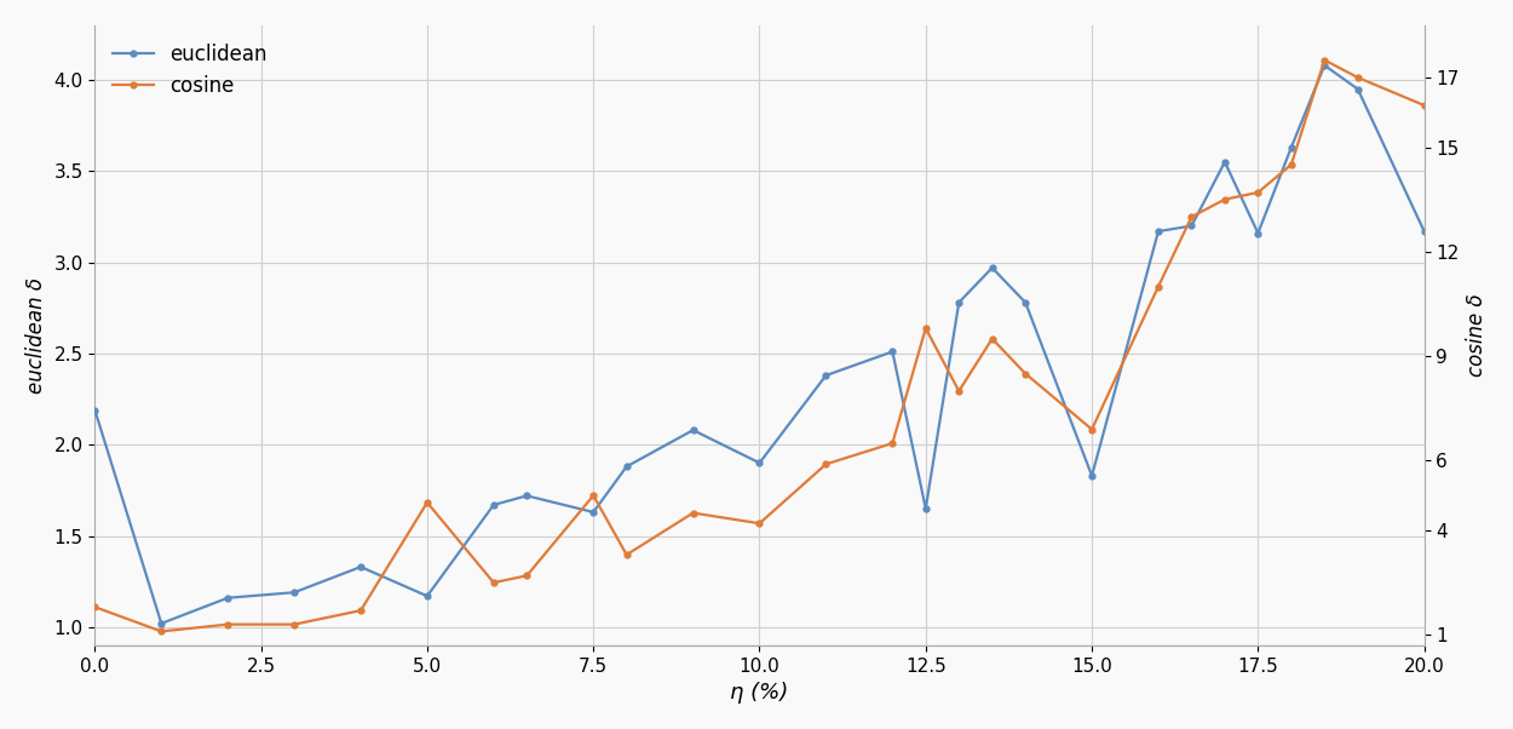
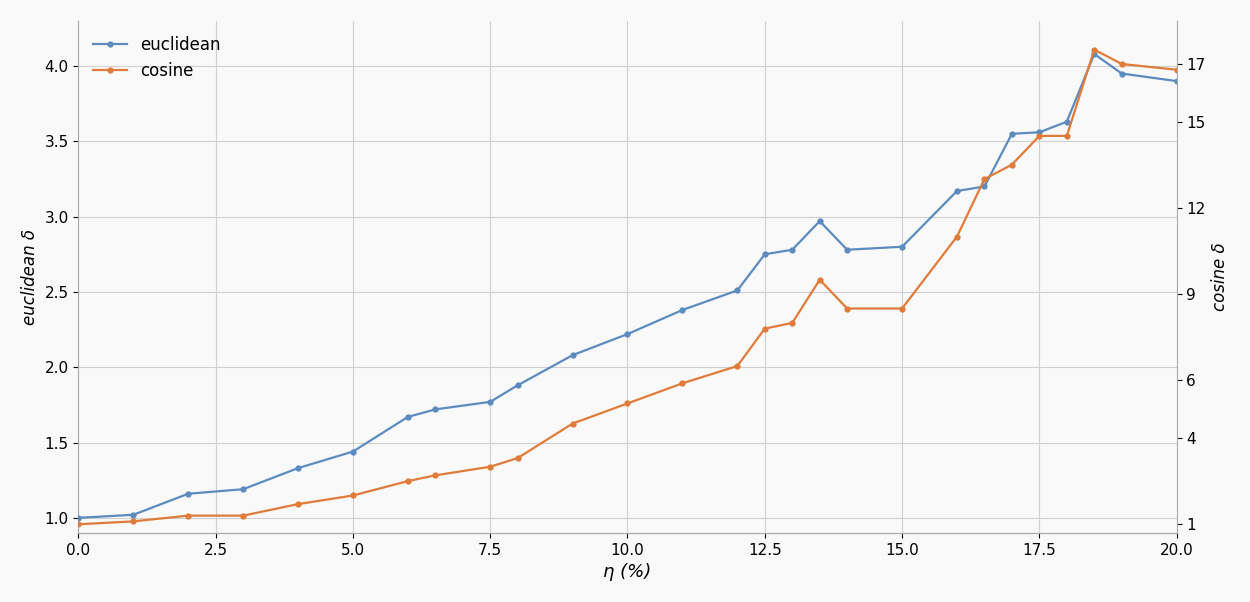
euclidean/0.0: 2.19 -> 1.00
cosine/0.0: 1.8 -> 1.0
euclidean/5.0: 1.17 -> 1.44
cosine/5.0: 4.8 -> 2.0
euclidean/7.5: 1.63 -> 1.77
cosine/7.5: 5.0 -> 3.0
euclidean/10.0: 1.90 -> 2.22
cosine/10.0: 4.2 -> 5.2
euclidean/12.5: 1.65 -> 2.75
cosine/12.5: 9.8 -> 7.8
euclidean/15.0: 1.83 -> 2.80
cosine/15.0: 6.9 -> 8.5
euclidean/17.5: 3.16 -> 3.56
cosine/17.5: 13.7 -> 14.5
euclidean/20.0: 3.17 -> 3.90
cosine/20.0: 16.2 -> 16.8
